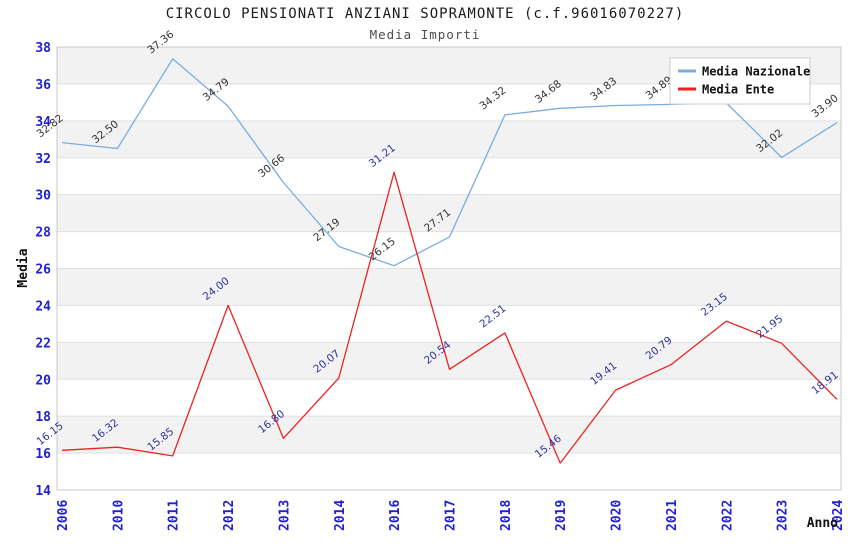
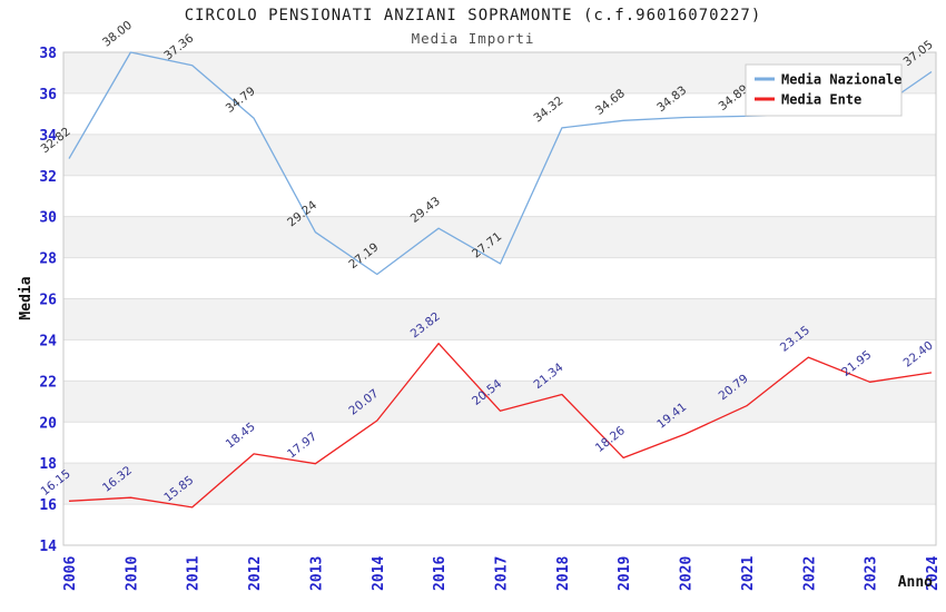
Media Nazionale/2010: 32.50 -> 38.00
Media Ente/2012: 24.00 -> 18.45
Media Nazionale/2013: 30.66 -> 29.24
Media Ente/2013: 16.80 -> 17.97
Media Nazionale/2016: 26.15 -> 29.43
Media Ente/2016: 31.21 -> 23.82
Media Ente/2018: 22.51 -> 21.34
Media Ente/2019: 15.46 -> 18.26
Media Nazionale/2023: 32.02 -> 34.97
Media Nazionale/2024: 33.90 -> 37.05
Media Ente/2024: 18.91 -> 22.40
